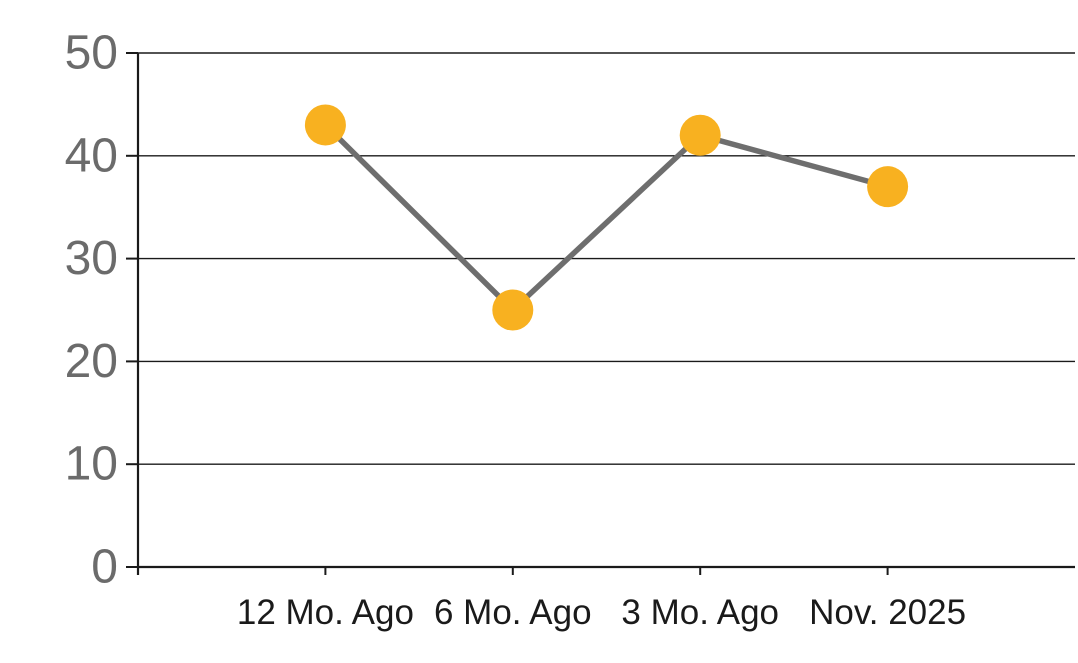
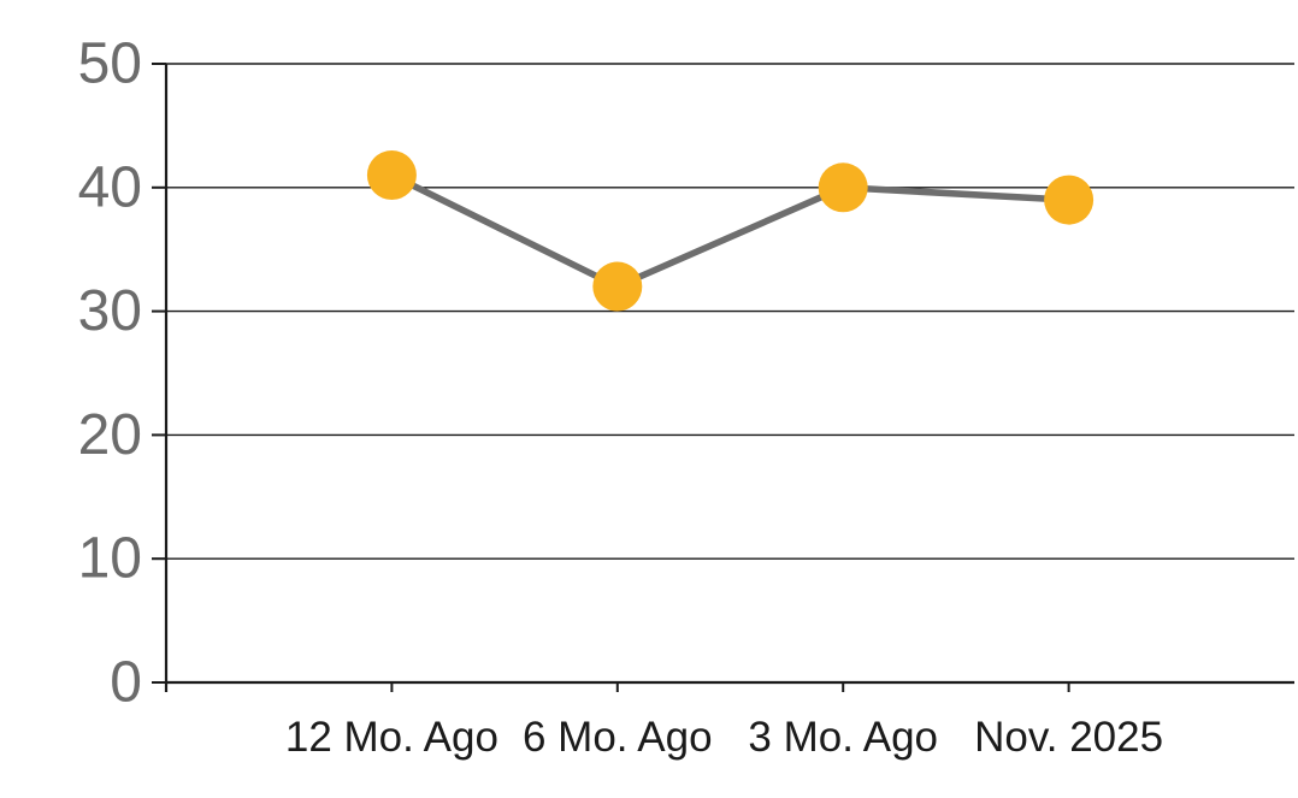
12 Mo. Ago: 43 -> 41
6 Mo. Ago: 25 -> 32
3 Mo. Ago: 42 -> 40
Nov. 2025: 37 -> 39
